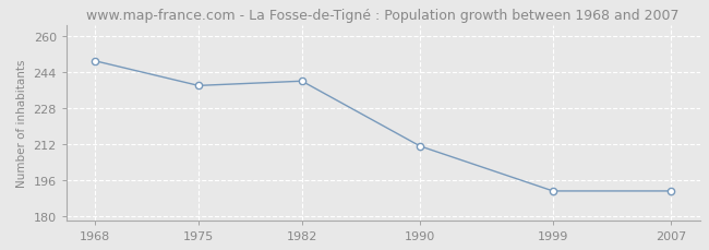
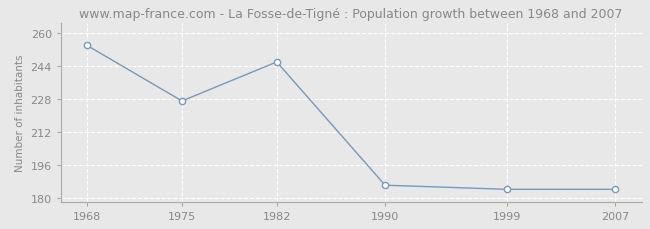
1968: 249 -> 254
1975: 238 -> 227
1982: 240 -> 246
1990: 211 -> 186
1999: 191 -> 184
2007: 191 -> 184
